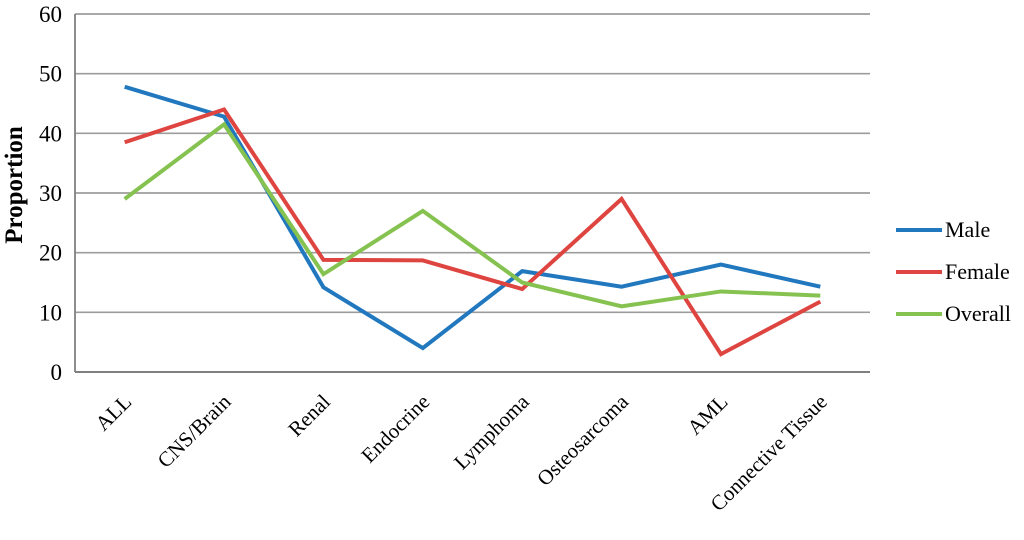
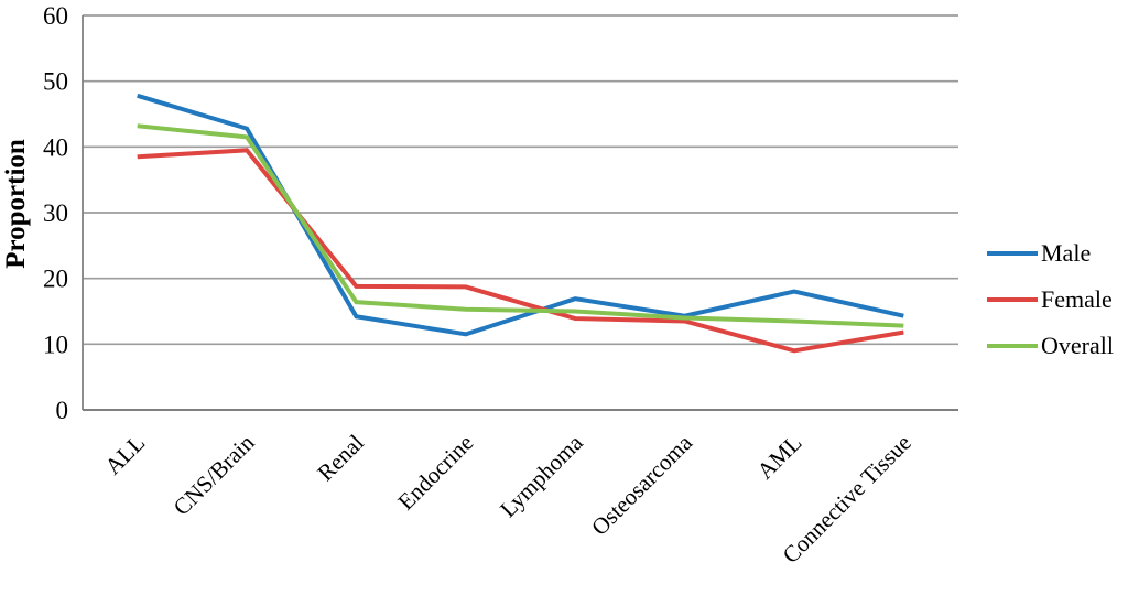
Overall/ALL: 29 -> 43
Female/CNS/Brain: 44 -> 40
Male/Endocrine: 4 -> 12
Overall/Endocrine: 27 -> 15
Female/Osteosarcoma: 29 -> 14
Overall/Osteosarcoma: 11 -> 14
Female/AML: 3 -> 9
